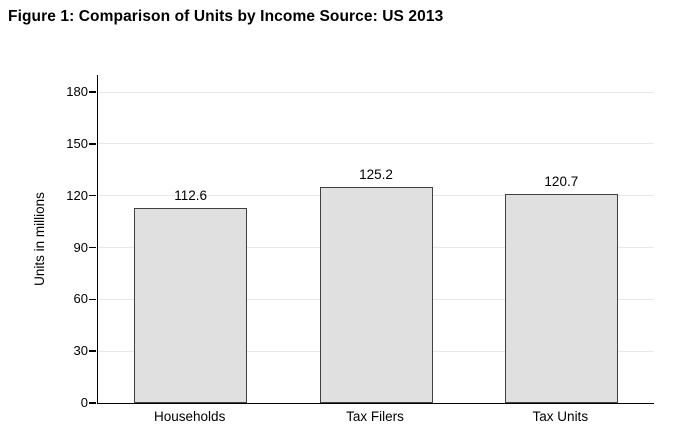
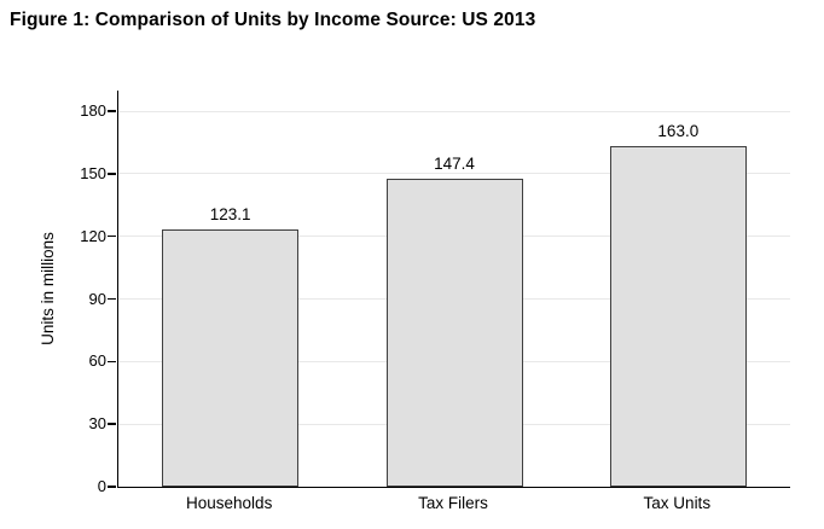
Households: 112.6 -> 123.1
Tax Filers: 125.2 -> 147.4
Tax Units: 120.7 -> 163.0
